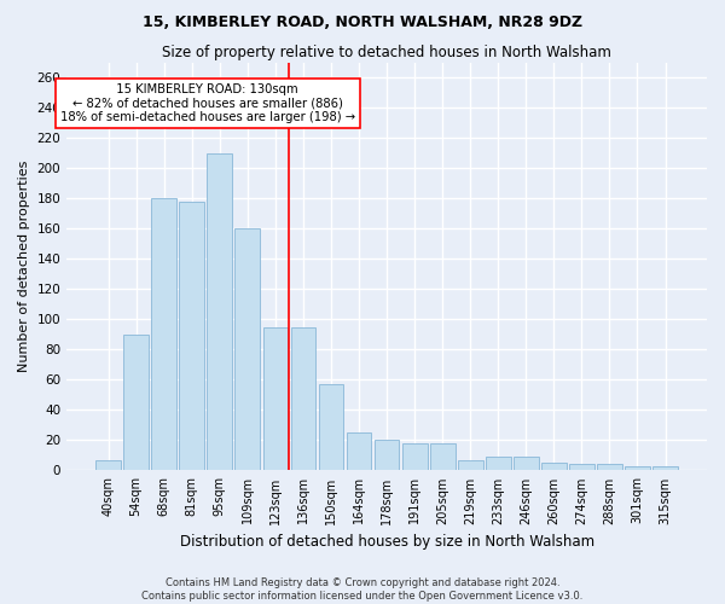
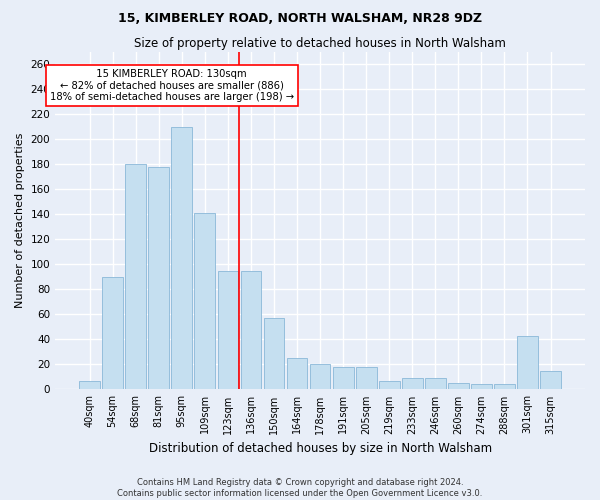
109sqm: 160 -> 141
301sqm: 3 -> 43
315sqm: 3 -> 15
